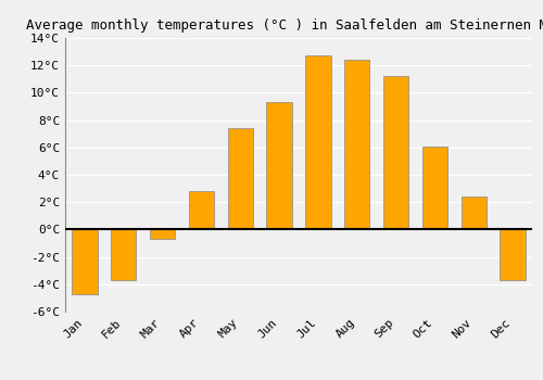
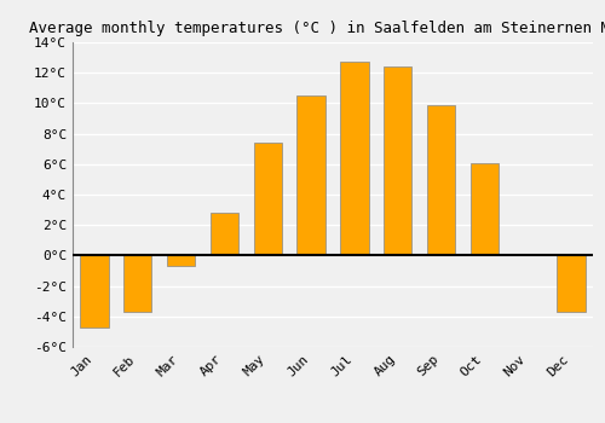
Jun: 9.3°C -> 10.5°C
Sep: 11.2°C -> 9.9°C
Nov: 2.4°C -> 0.1°C
